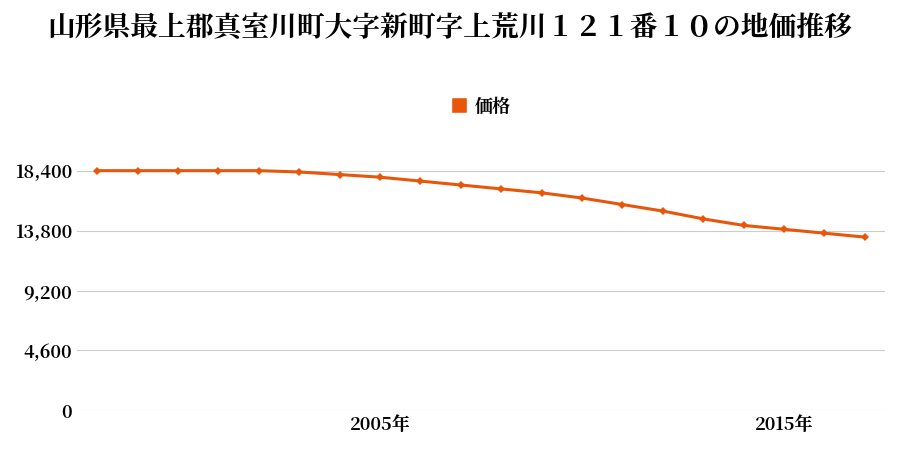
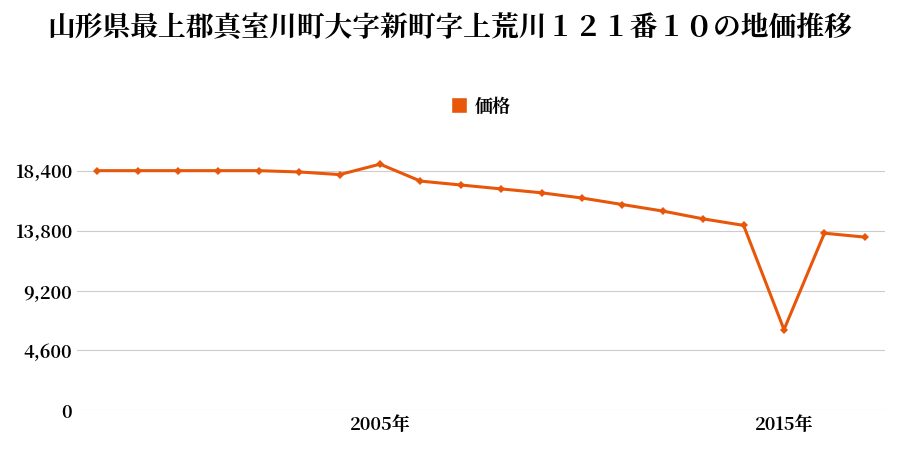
2005年: 17,900 -> 18,900
2015年: 13,900 -> 6,200
